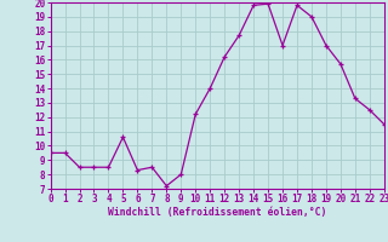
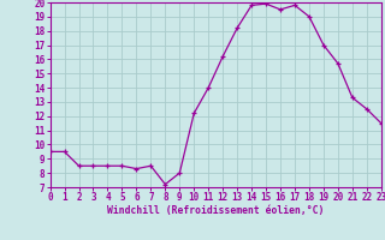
5: 10.6 -> 8.5
13: 17.7 -> 18.2
16: 17.0 -> 19.5
